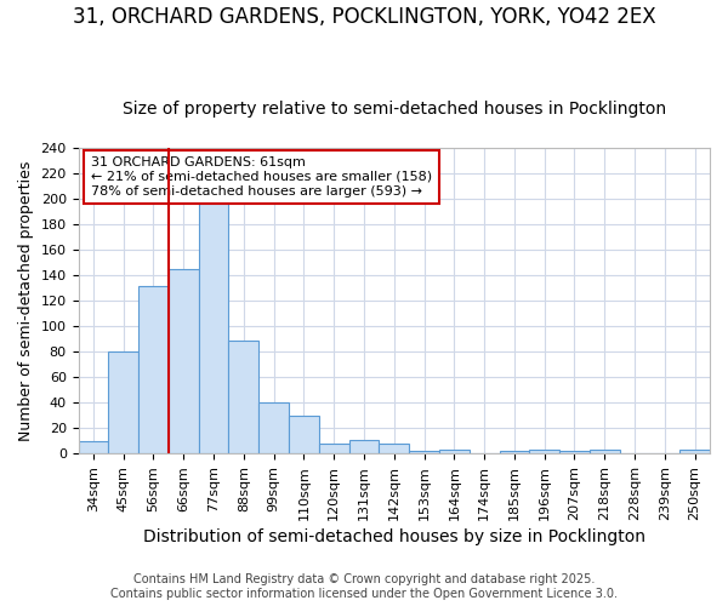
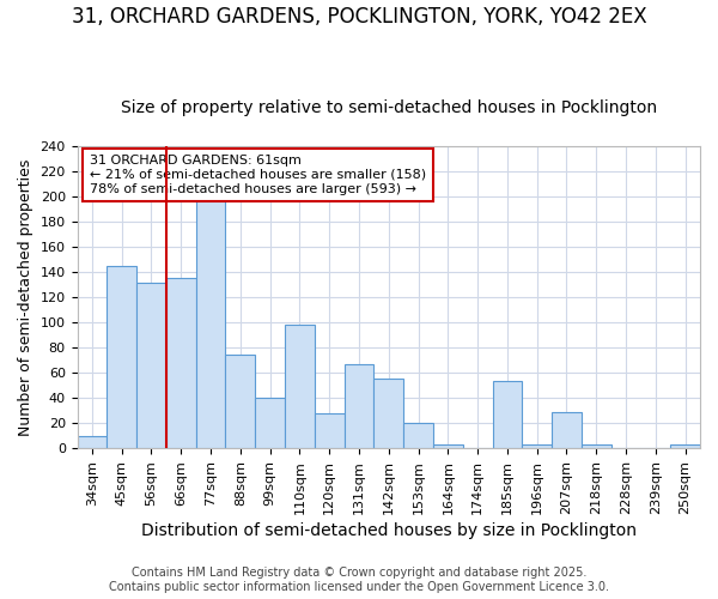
45sqm: 80 -> 145
66sqm: 145 -> 135
88sqm: 89 -> 74
110sqm: 30 -> 98
120sqm: 8 -> 28
131sqm: 11 -> 67
142sqm: 8 -> 55
153sqm: 2 -> 20
185sqm: 2 -> 53
207sqm: 2 -> 29
